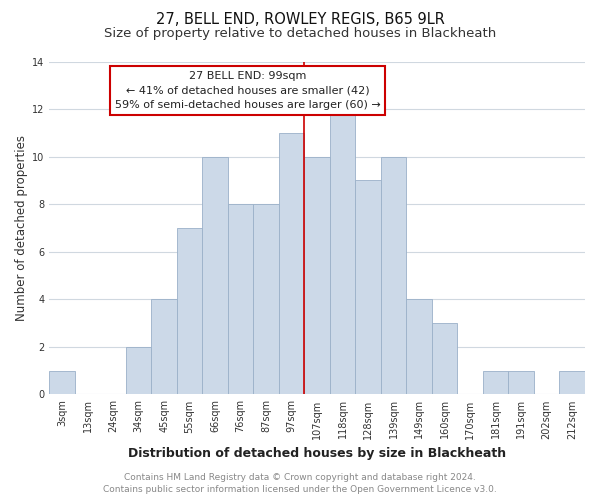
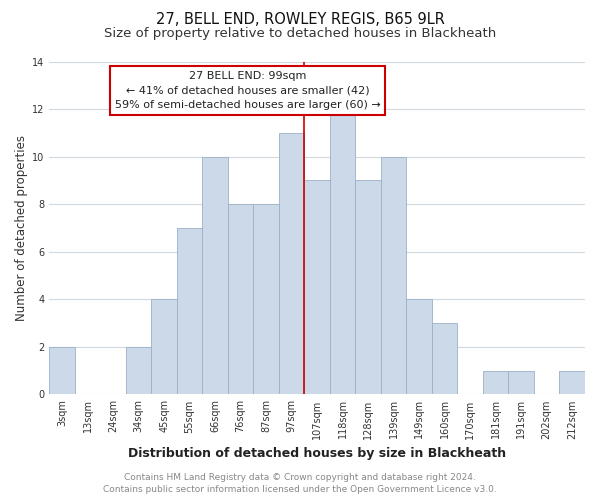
3sqm: 1 -> 2
107sqm: 10 -> 9
